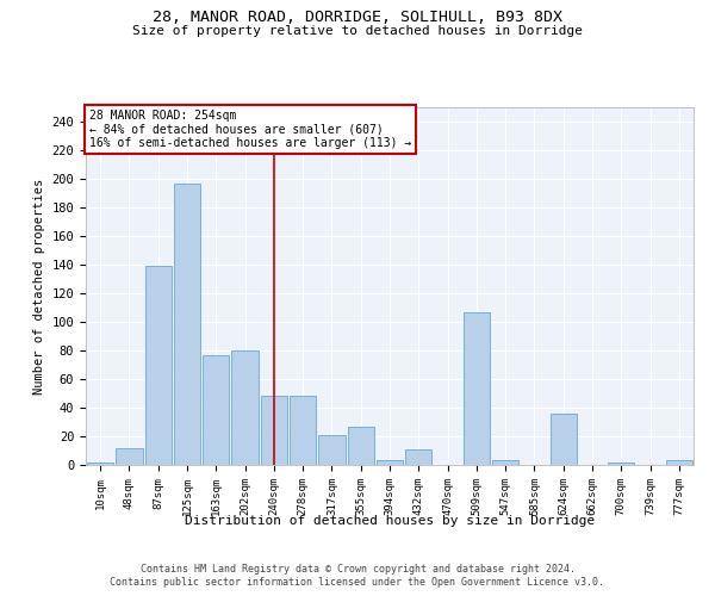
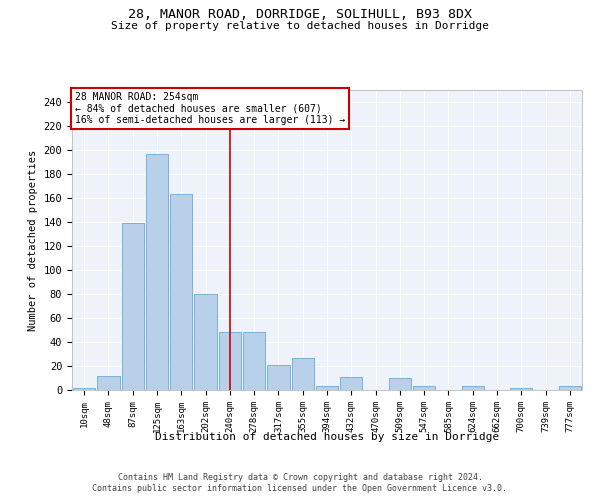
163sqm: 77 -> 163
509sqm: 107 -> 10
624sqm: 36 -> 3
